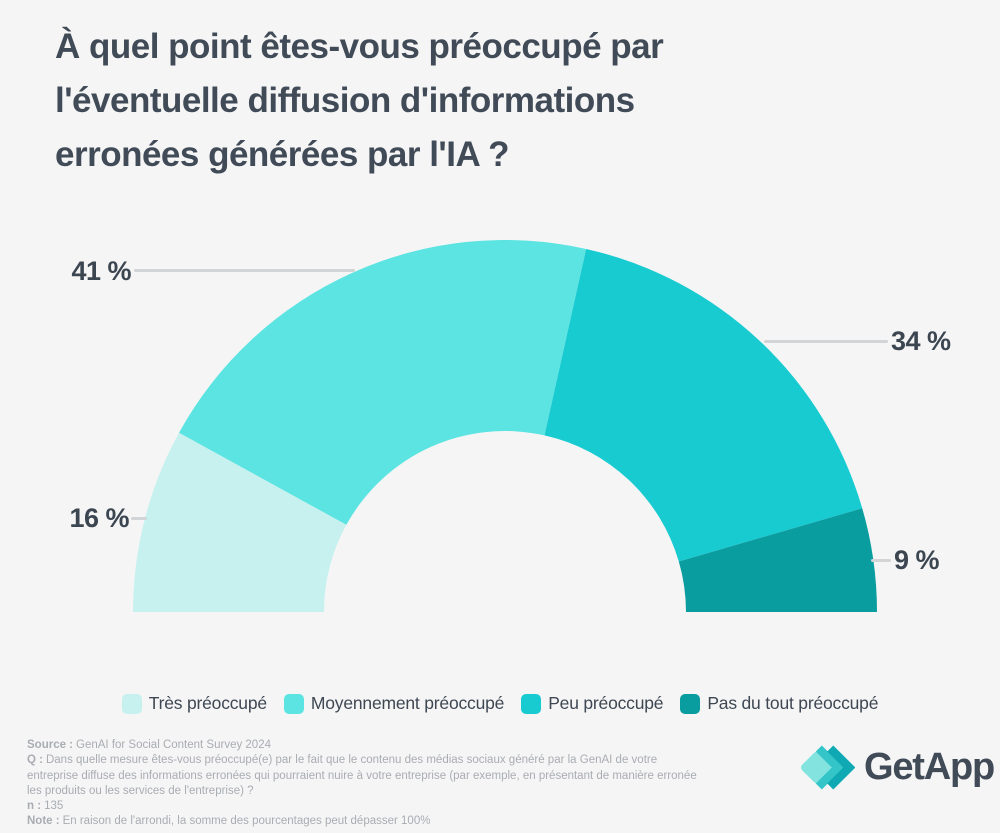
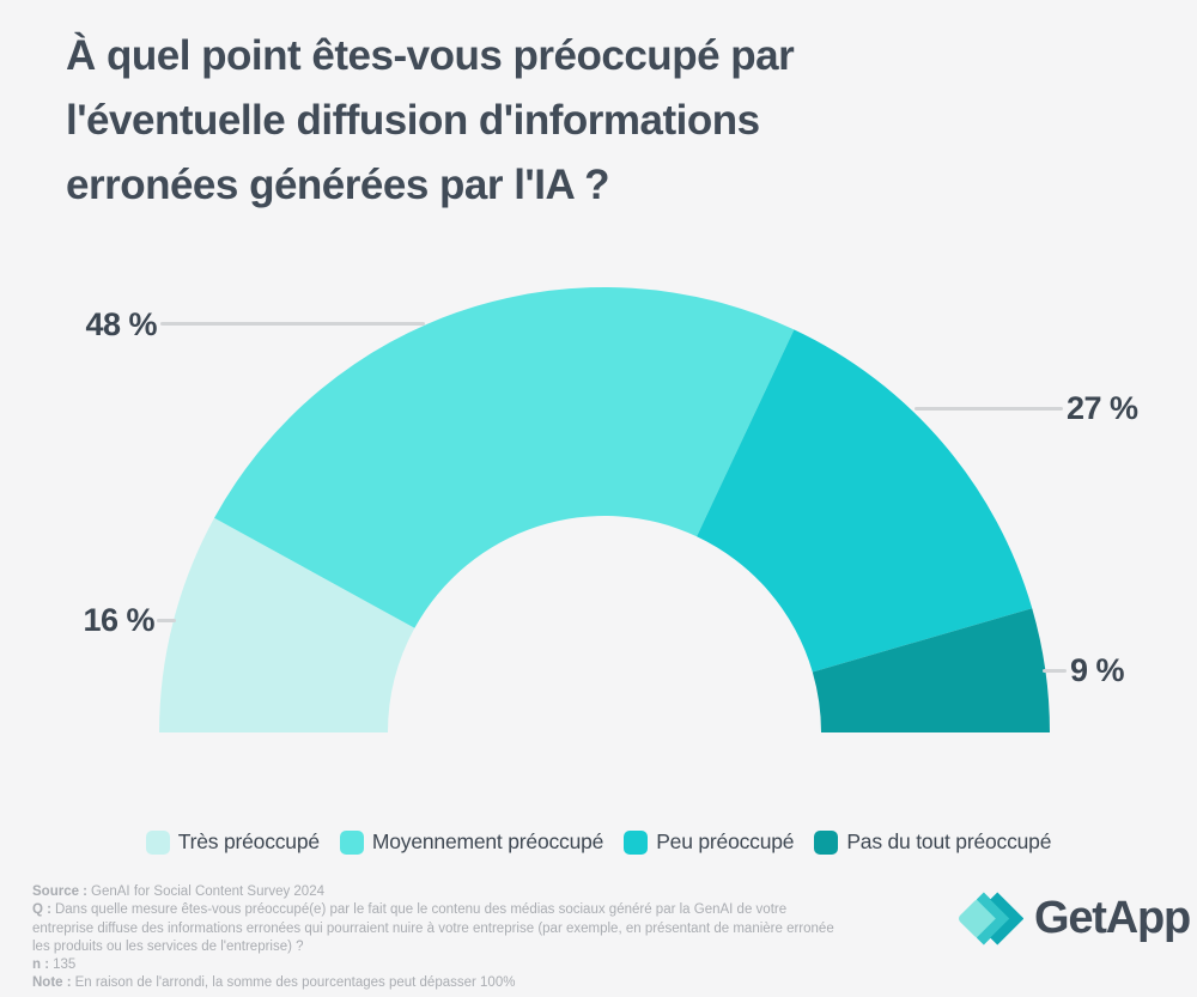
Moyennement préoccupé: 41 -> 48
Peu préoccupé: 34 -> 27
